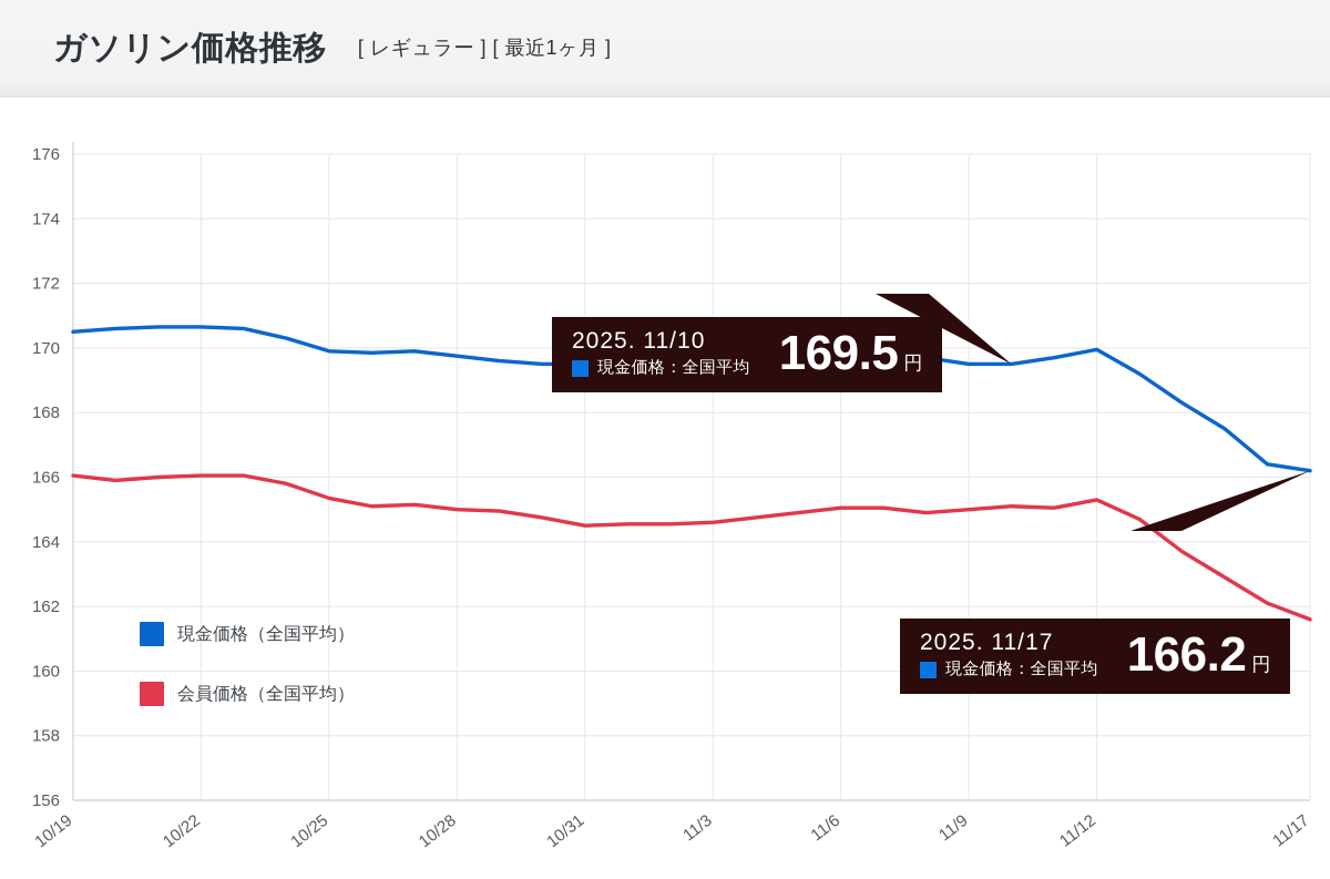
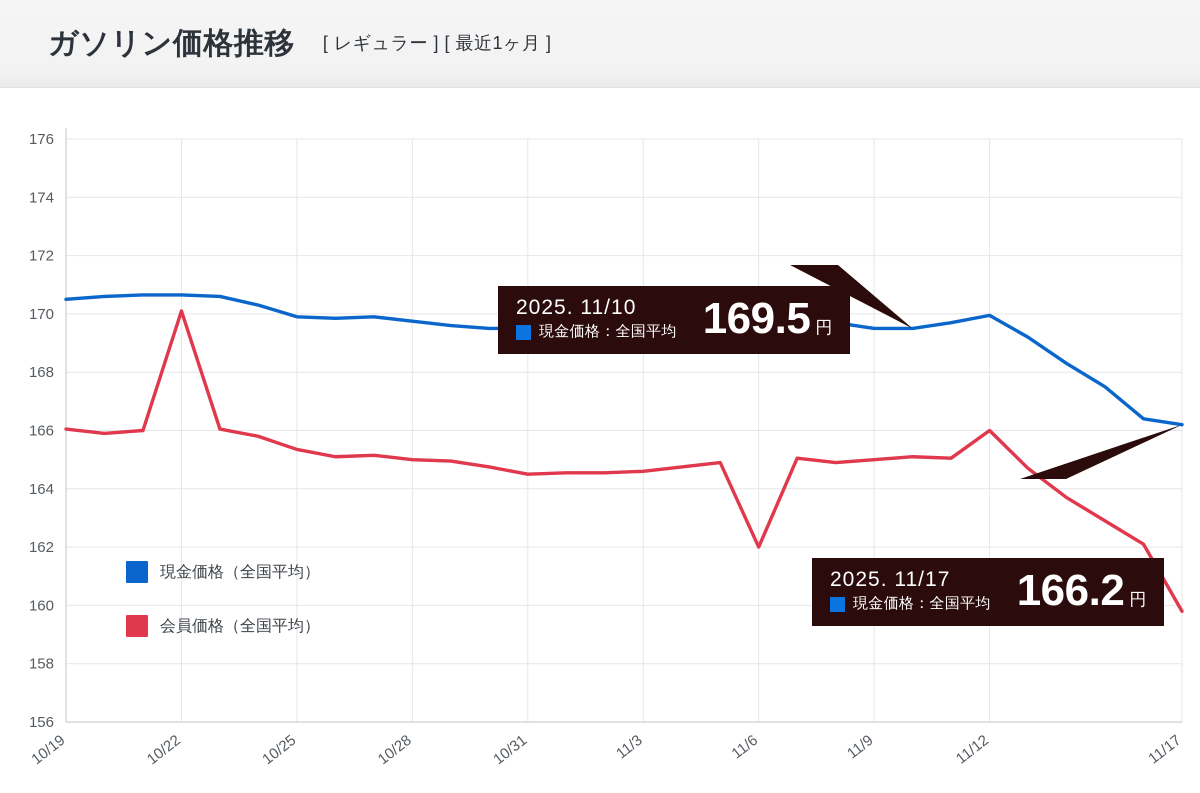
会員価格（全国平均）/10/22: 166.1 -> 170.1
会員価格（全国平均）/11/6: 165.1 -> 162.0
会員価格（全国平均）/11/12: 165.3 -> 166.0
会員価格（全国平均）/11/17: 161.6 -> 159.8
